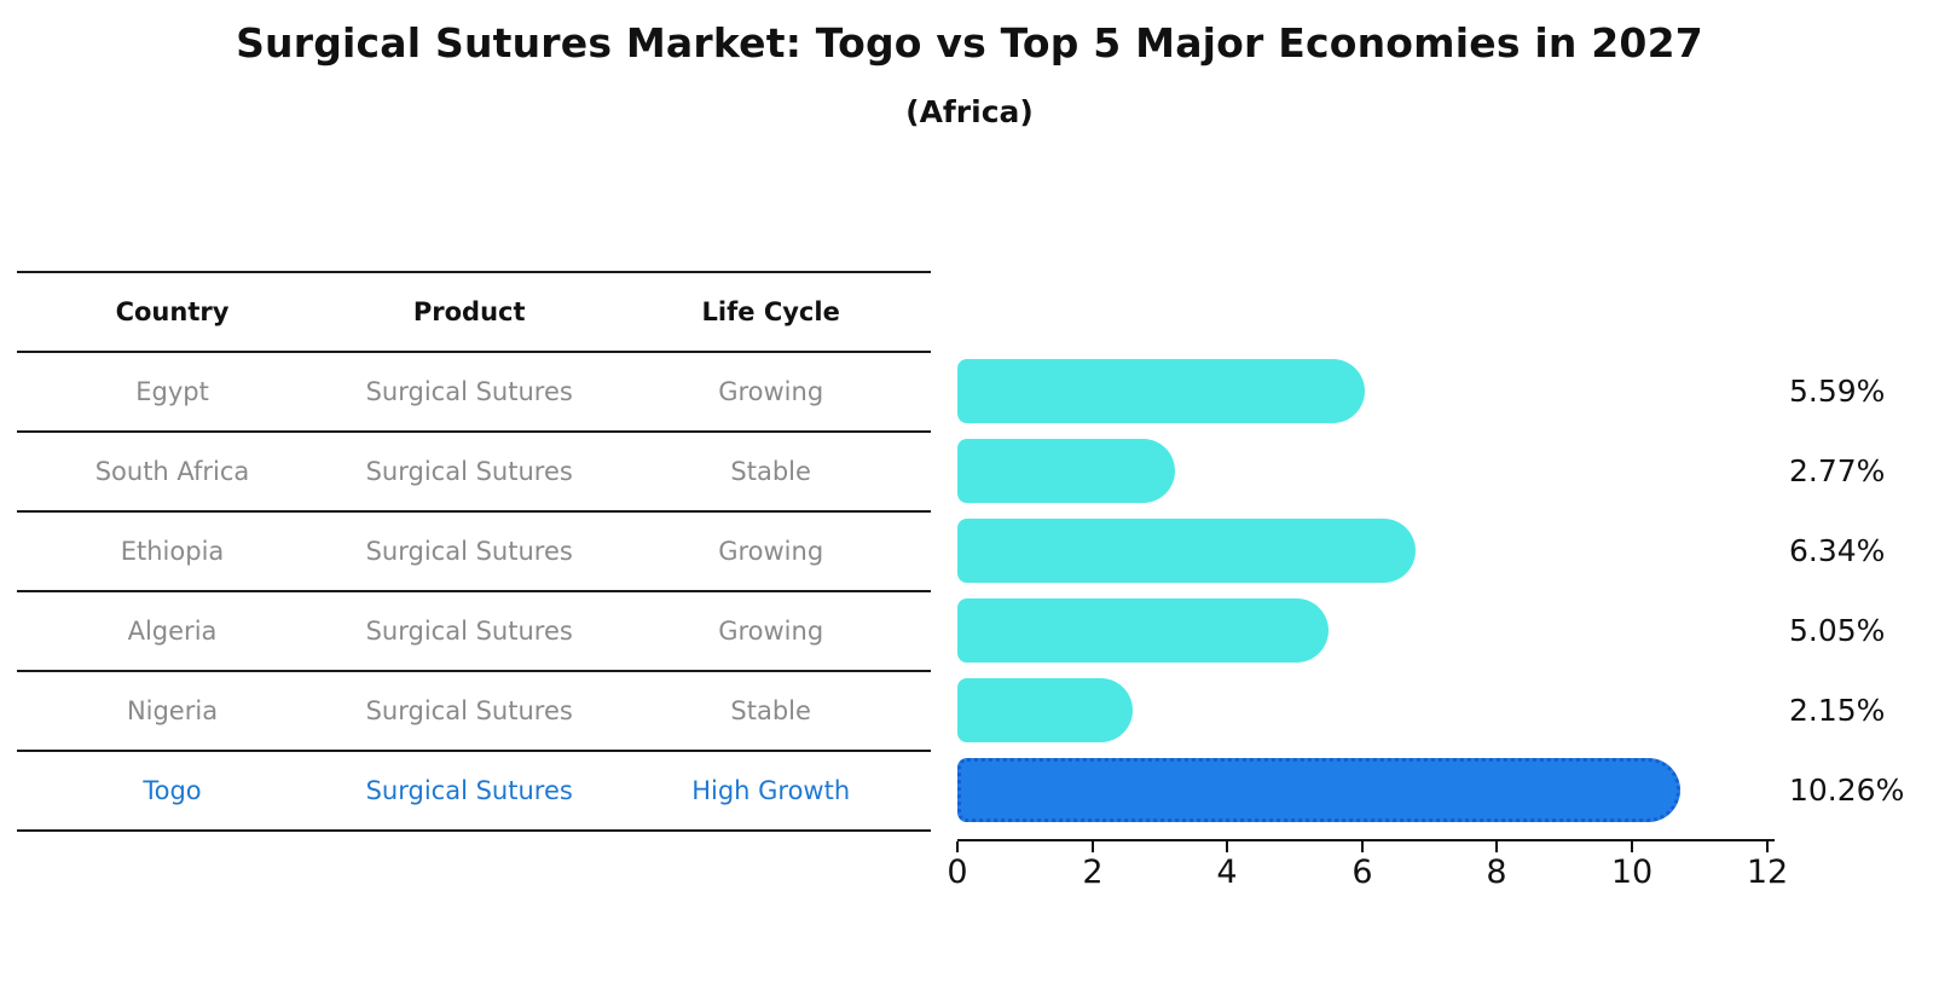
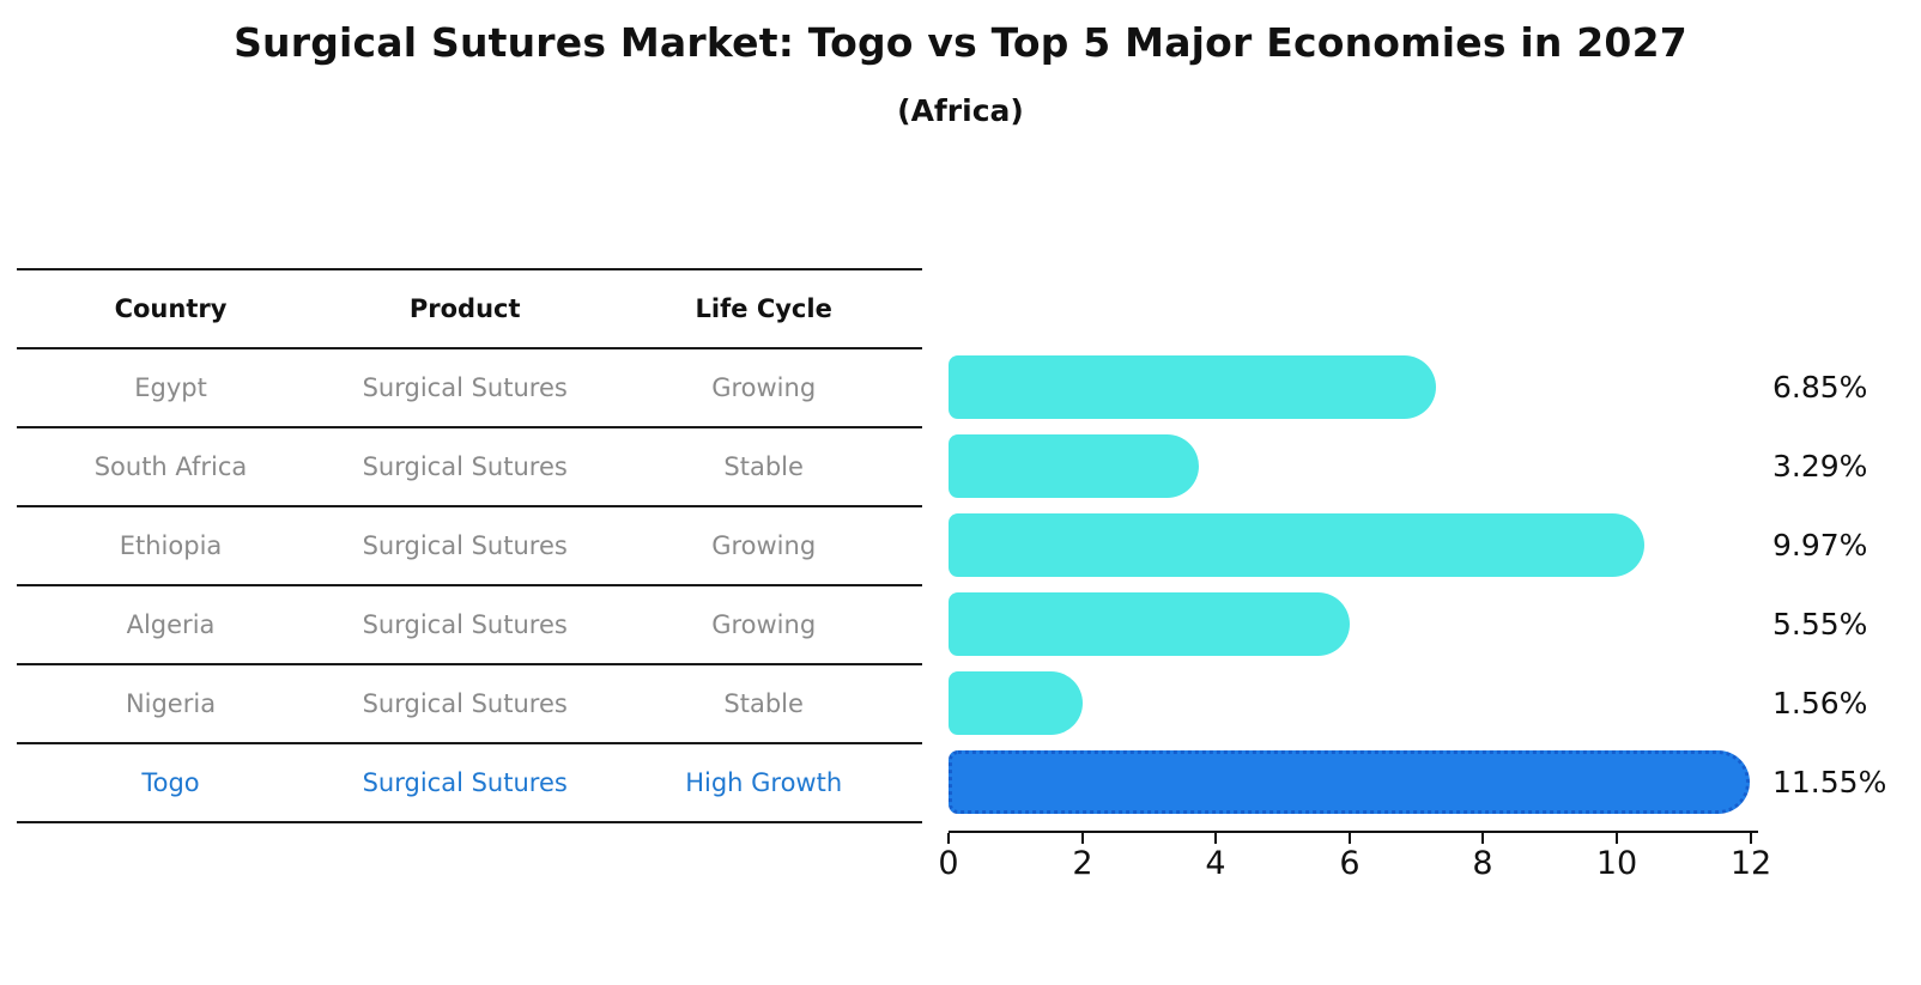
Egypt: 5.59% -> 6.85%
South Africa: 2.77% -> 3.29%
Ethiopia: 6.34% -> 9.97%
Algeria: 5.05% -> 5.55%
Nigeria: 2.15% -> 1.56%
Togo: 10.26% -> 11.55%
